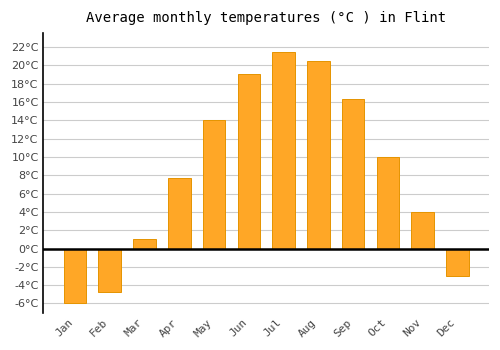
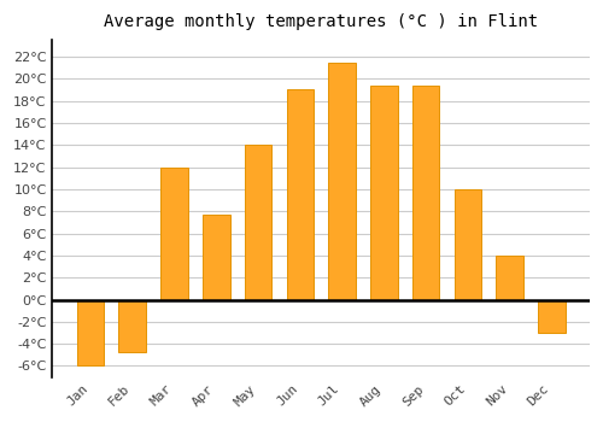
Mar: 1.0°C -> 12.0°C
Aug: 20.5°C -> 19.4°C
Sep: 16.3°C -> 19.4°C
